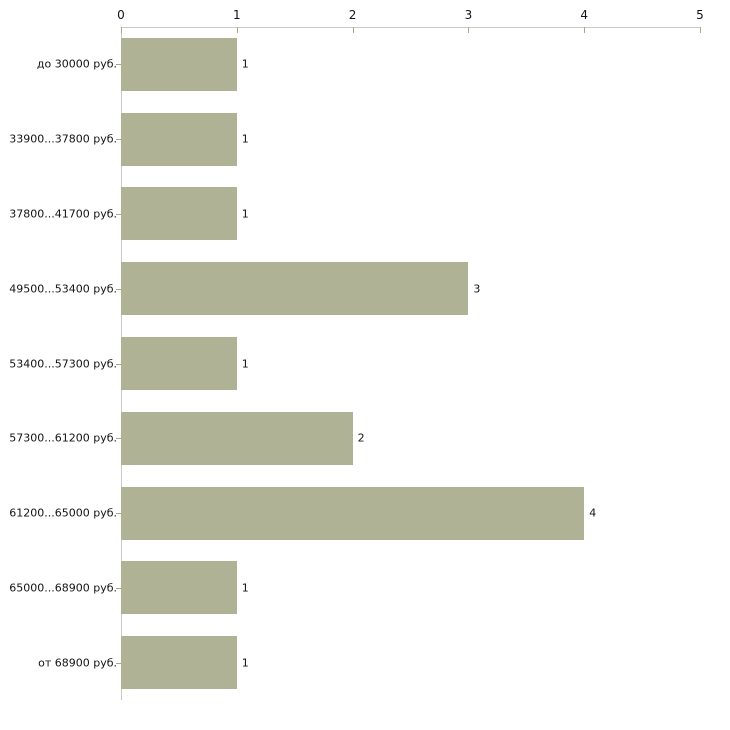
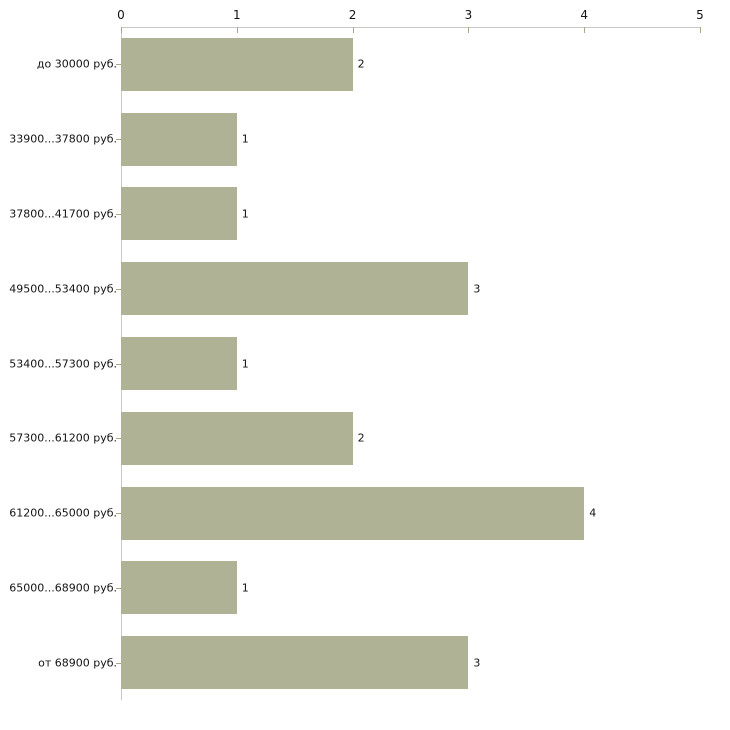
до 30000 руб.: 1 -> 2
от 68900 руб.: 1 -> 3
